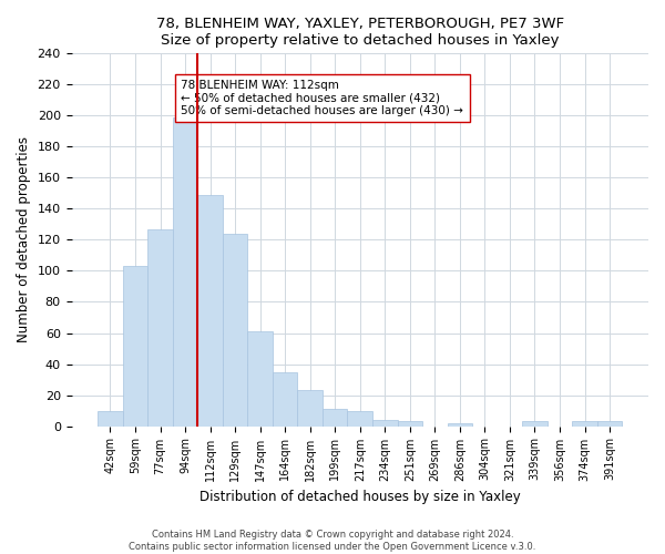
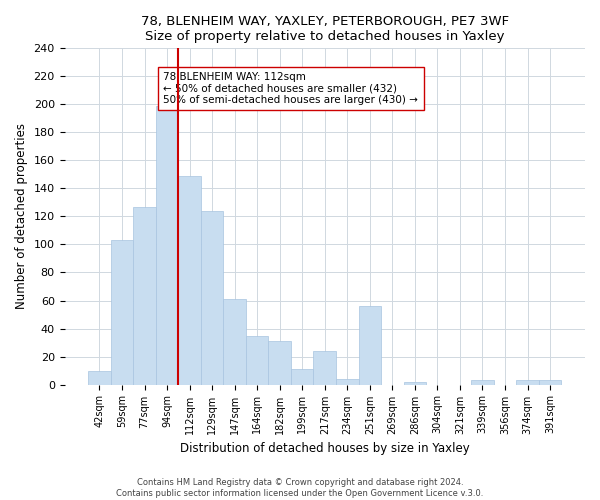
182sqm: 23 -> 31
217sqm: 10 -> 24
251sqm: 3 -> 56
